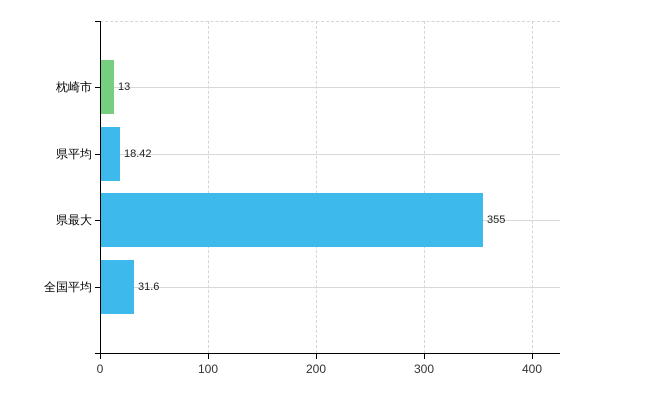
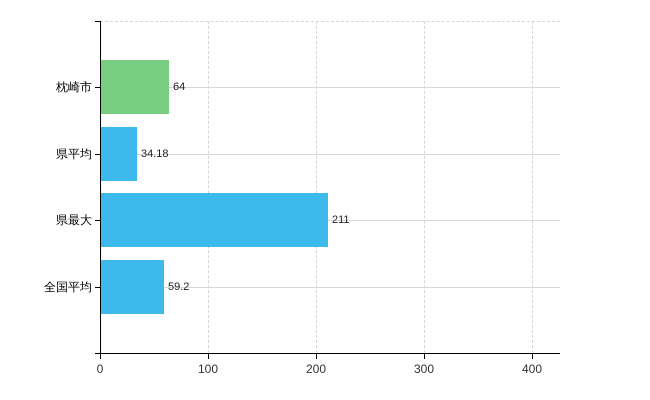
枕崎市: 13 -> 64
県平均: 18.42 -> 34.18
県最大: 355 -> 211
全国平均: 31.6 -> 59.2
